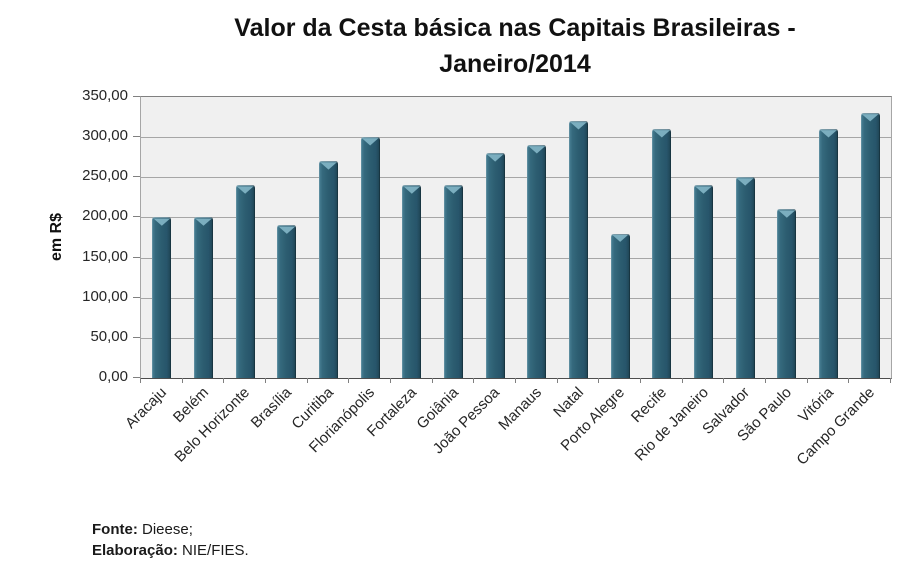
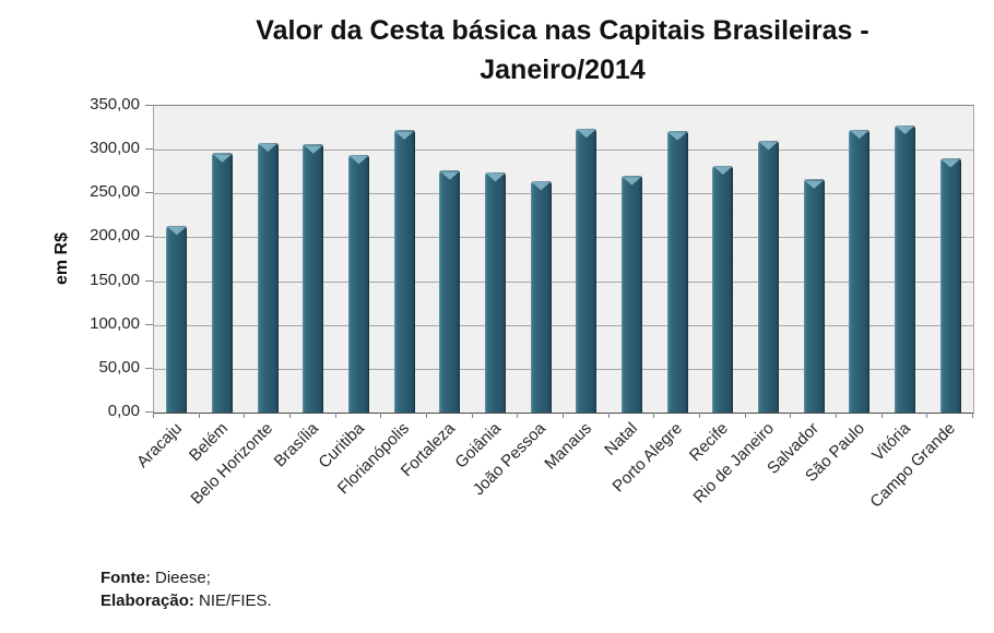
Aracaju: 200 -> 210
Belém: 200 -> 300
Belo Horizonte: 240 -> 310
Brasília: 190 -> 310
Curitiba: 270 -> 290
Florianópolis: 300 -> 320
Fortaleza: 240 -> 280
Goiânia: 240 -> 270
João Pessoa: 280 -> 260
Manaus: 290 -> 320
Natal: 320 -> 270
Porto Alegre: 180 -> 320
Recife: 310 -> 280
Rio de Janeiro: 240 -> 310
Salvador: 250 -> 270
São Paulo: 210 -> 320
Vitória: 310 -> 330
Campo Grande: 330 -> 290
